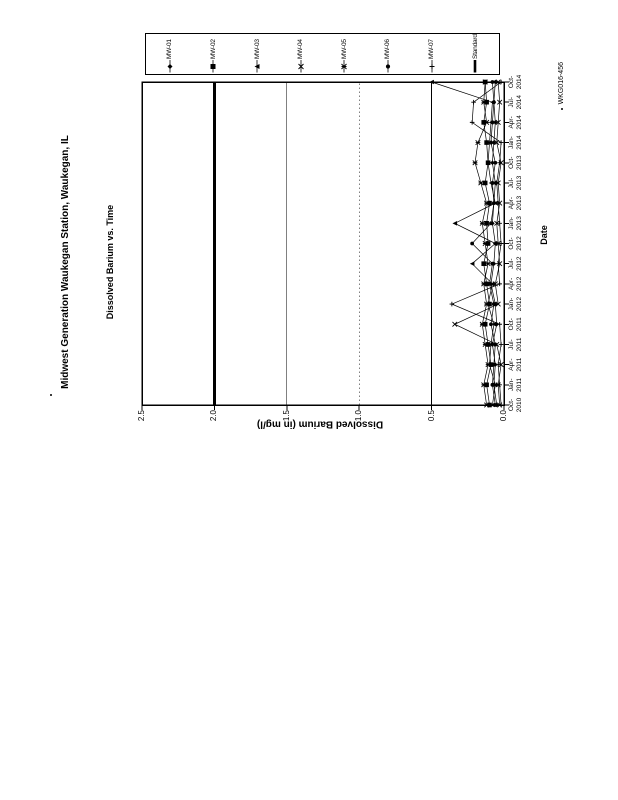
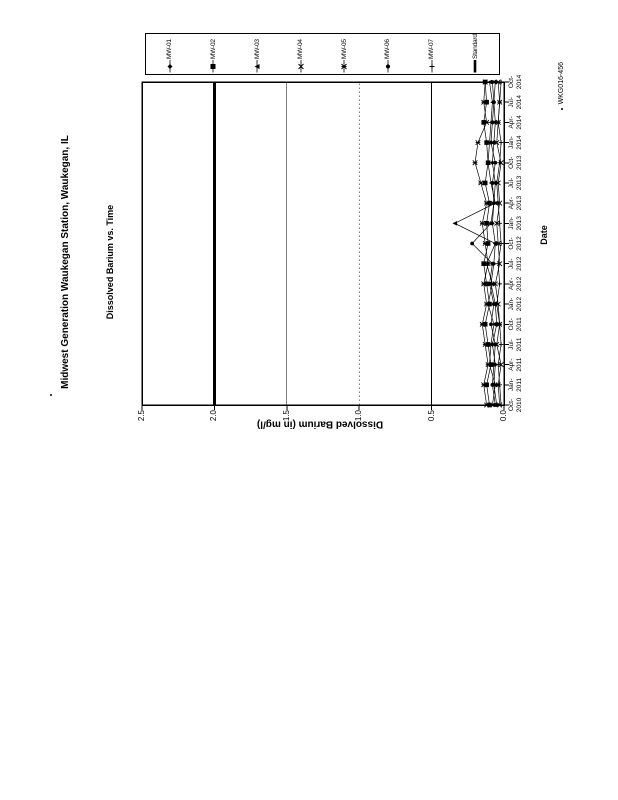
MW-04/Oct-2011: 0.34 -> 0.03
MW-07/Jan-2012: 0.36 -> 0.05
MW-03/Jul-2012: 0.22 -> 0.12
MW-07/Apr-2014: 0.22 -> 0.04
MW-07/Jul-2014: 0.21 -> 0.03
MW-03/Oct-2014: 0.50 -> 0.10
